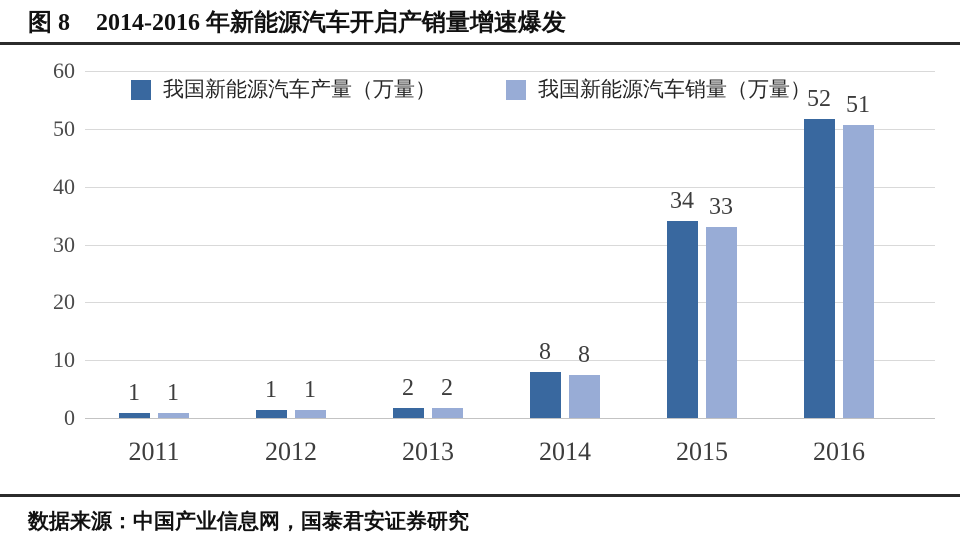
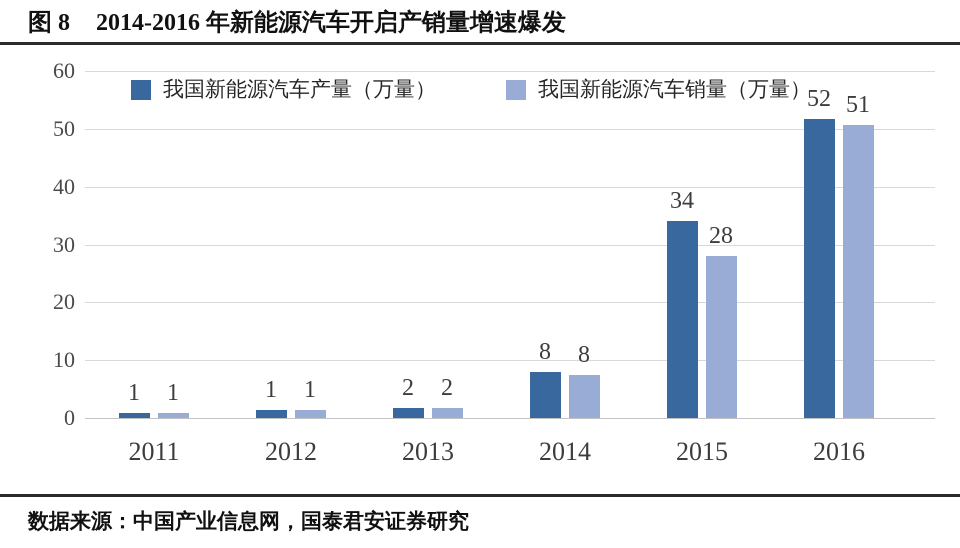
我国新能源汽车销量（万量）/2015: 33 -> 28
